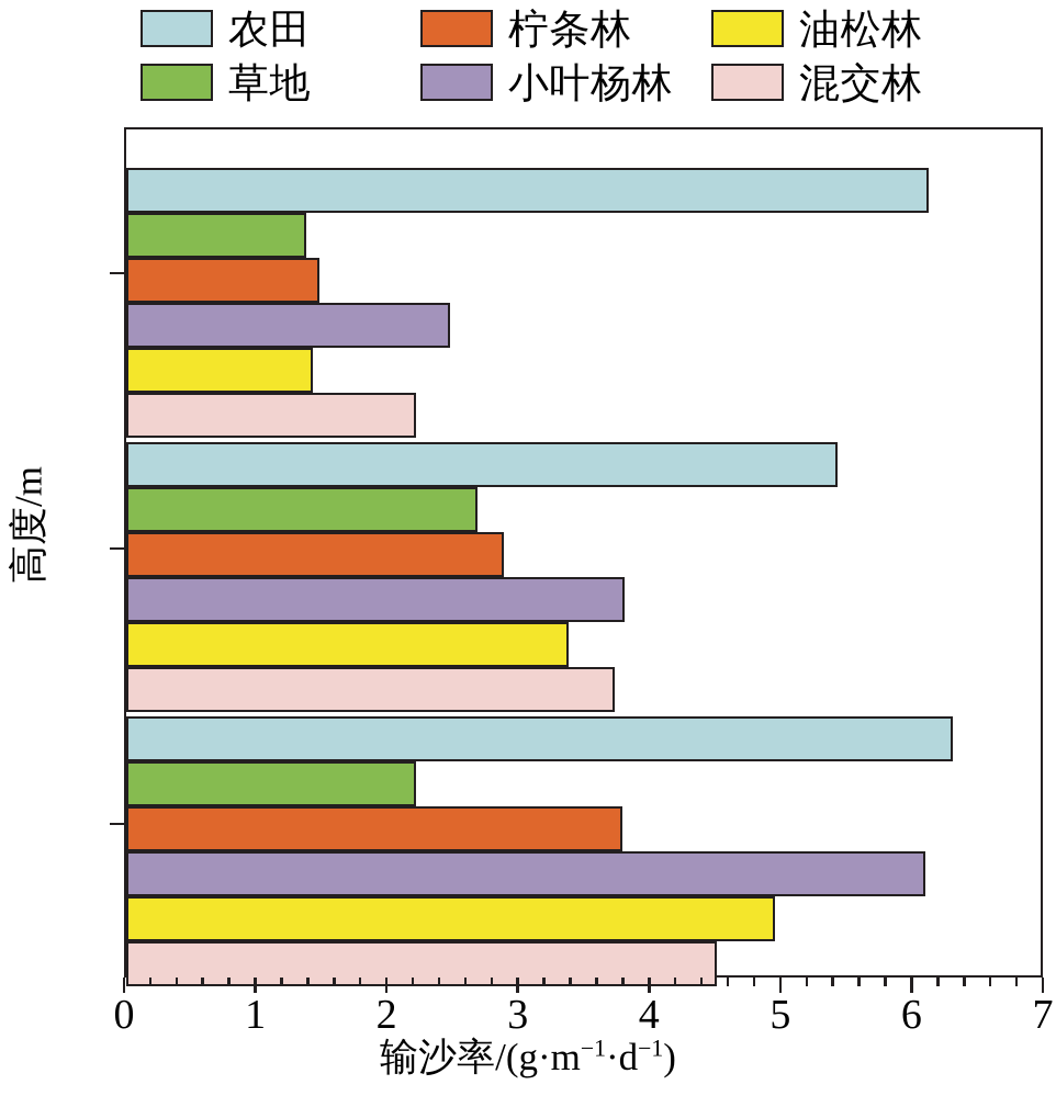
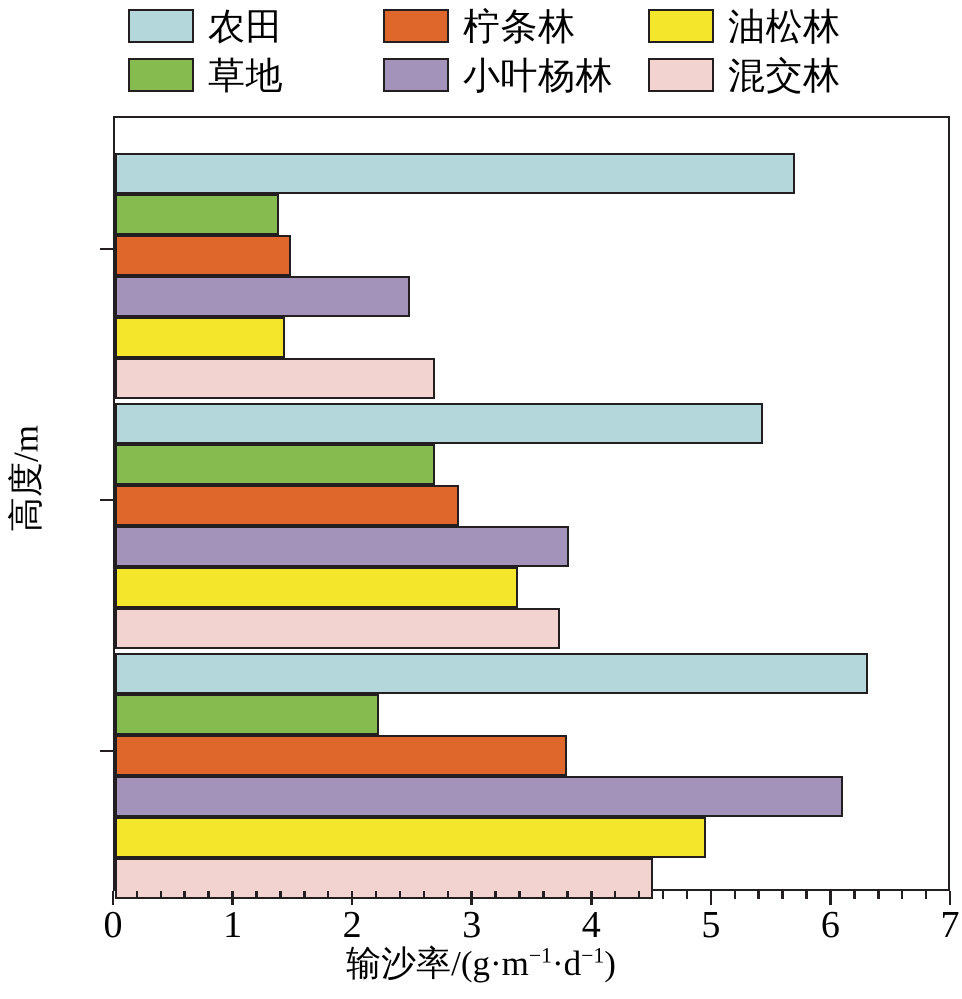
农田/2: 6.11 -> 5.69
混交林/2: 2.21 -> 2.68
